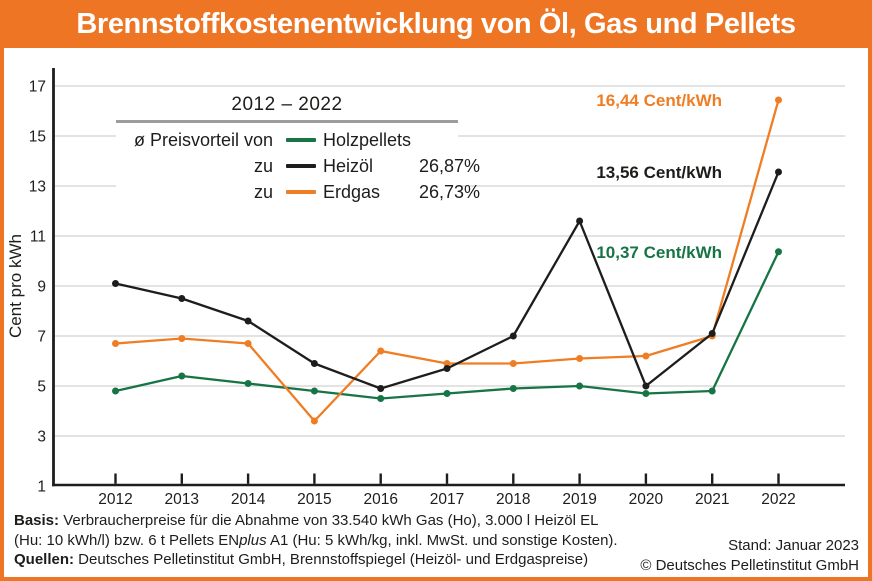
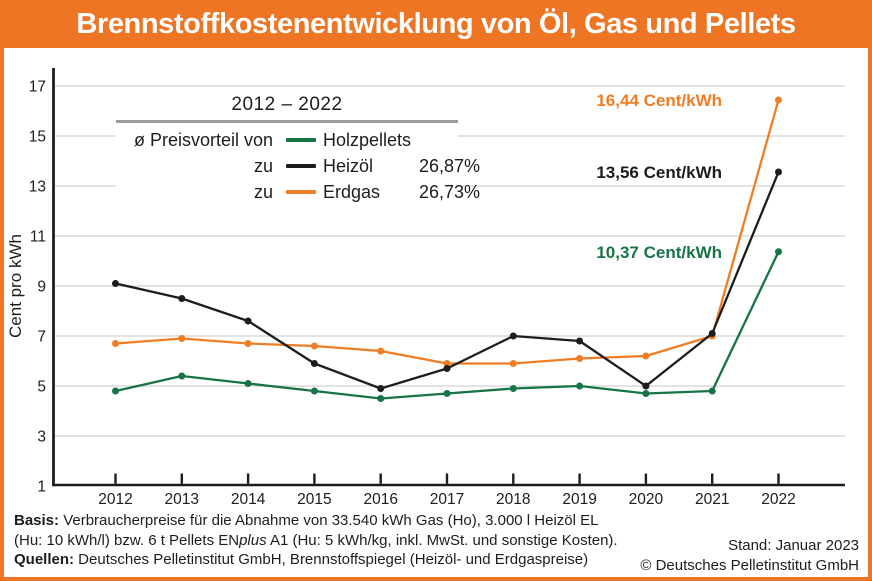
Erdgas/2015: 3.6 -> 6.6
Heizöl/2019: 11.6 -> 6.8
